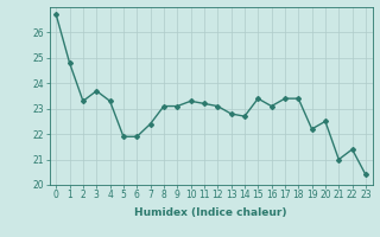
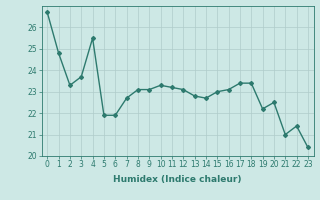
4: 23.3 -> 25.5
7: 22.4 -> 22.7
15: 23.4 -> 23.0
